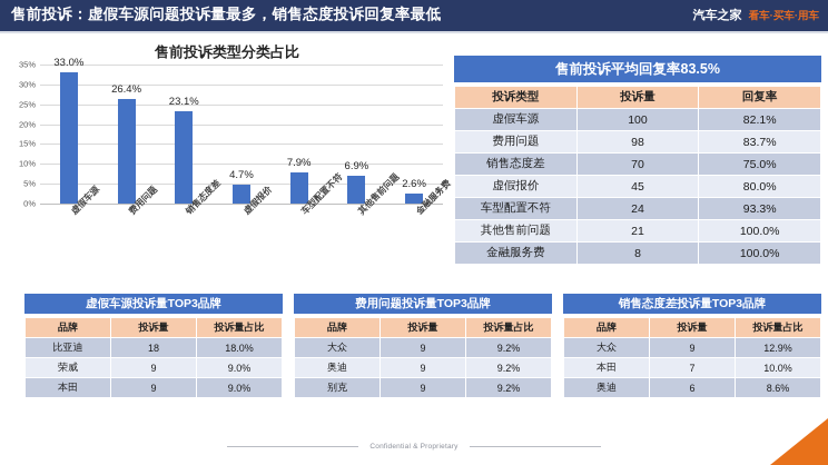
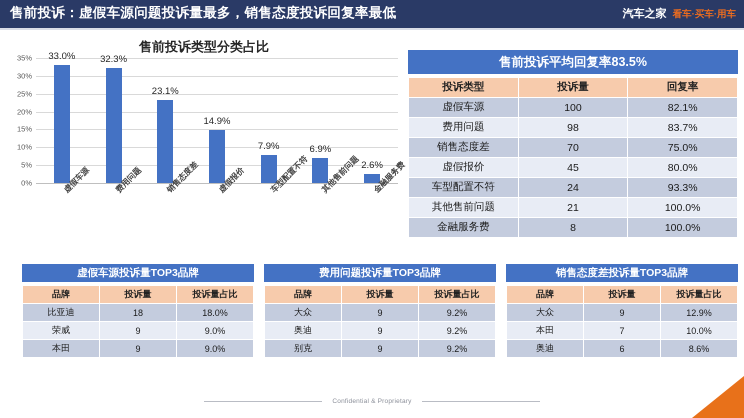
费用问题: 26.4% -> 32.3%
虚假报价: 4.7% -> 14.9%
